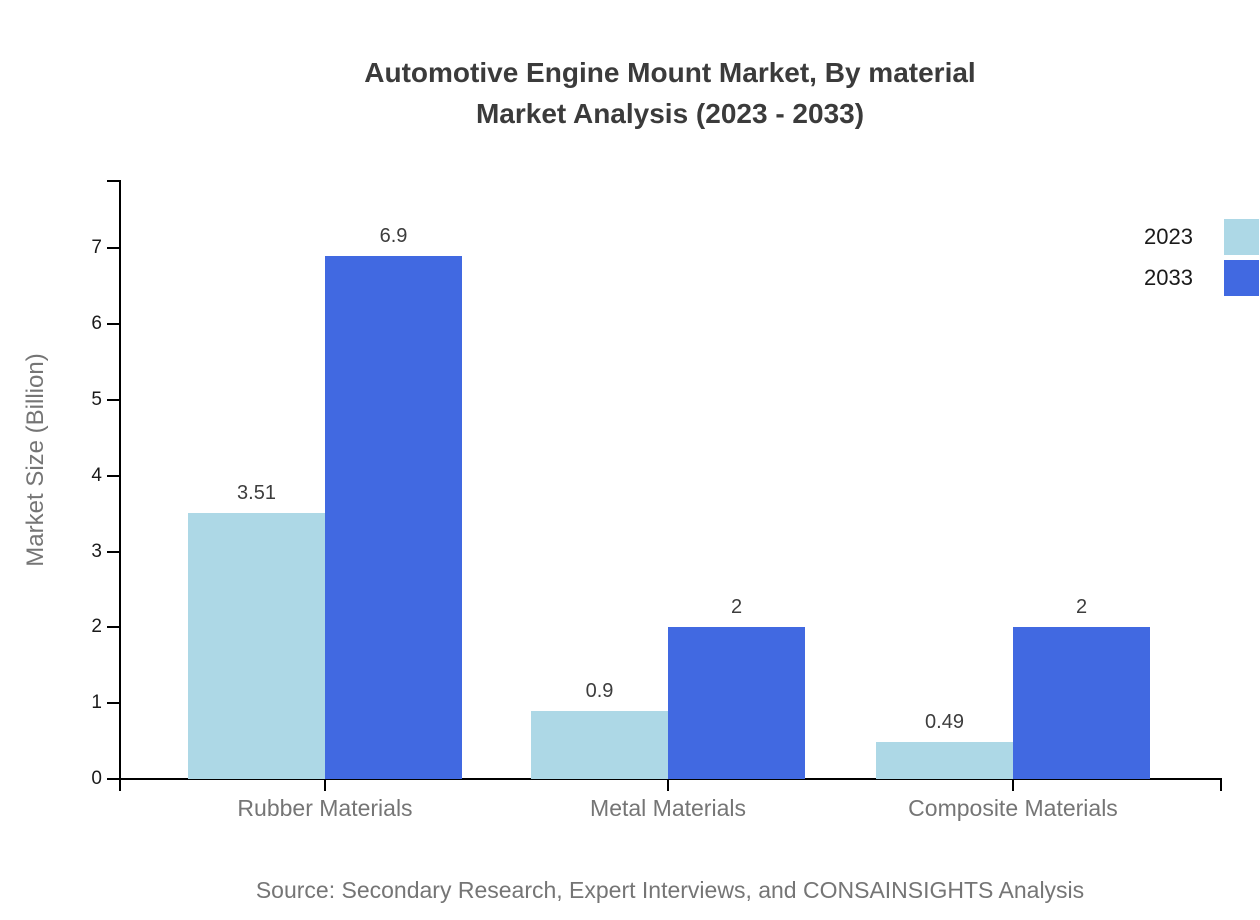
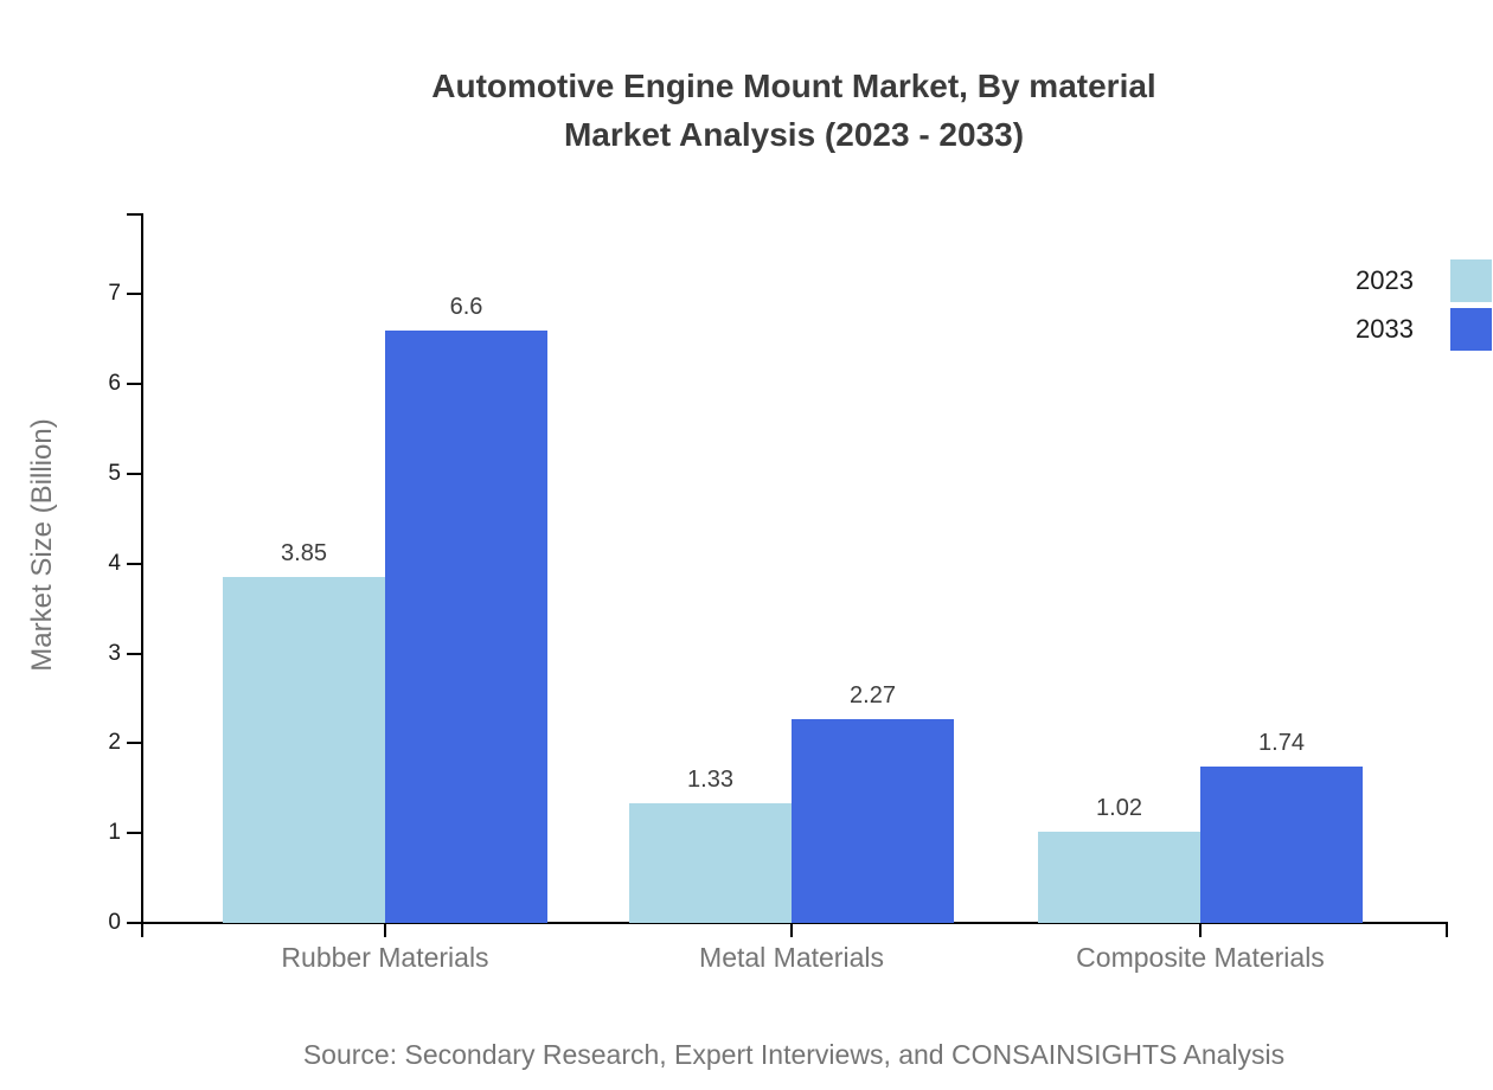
2023/Rubber Materials: 3.51 -> 3.85
2033/Rubber Materials: 6.9 -> 6.6
2023/Metal Materials: 0.9 -> 1.33
2033/Metal Materials: 2 -> 2.27
2023/Composite Materials: 0.49 -> 1.02
2033/Composite Materials: 2 -> 1.74
